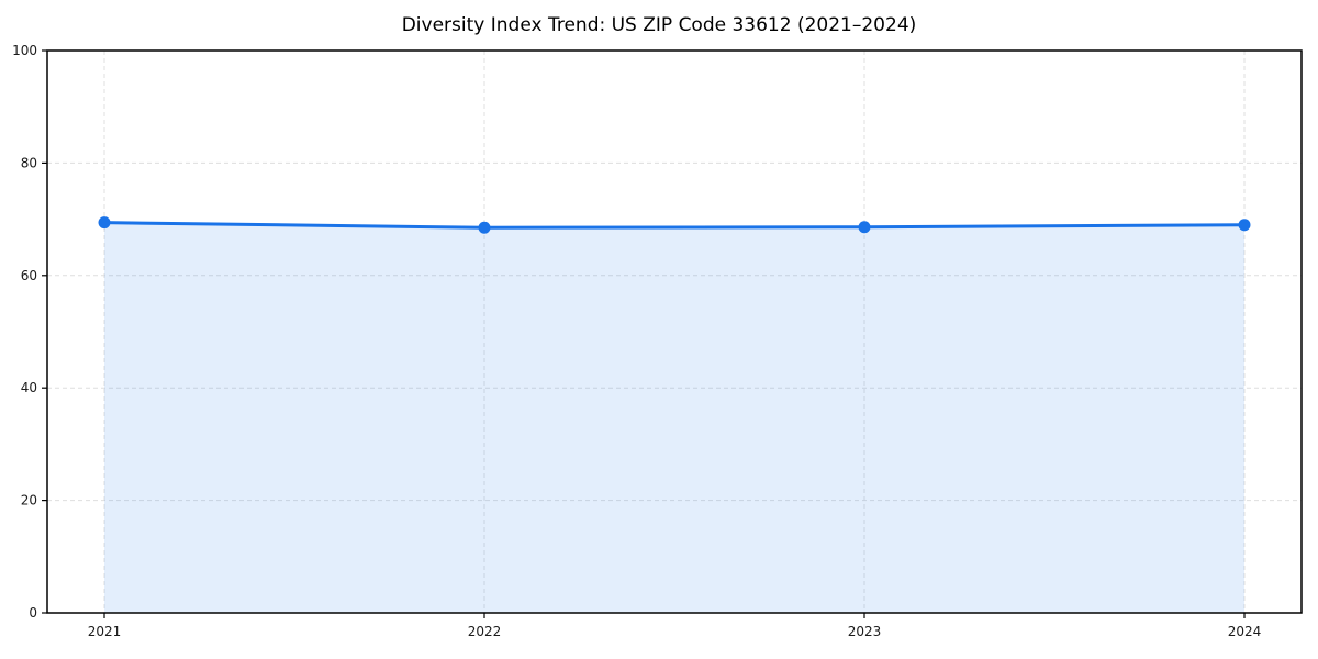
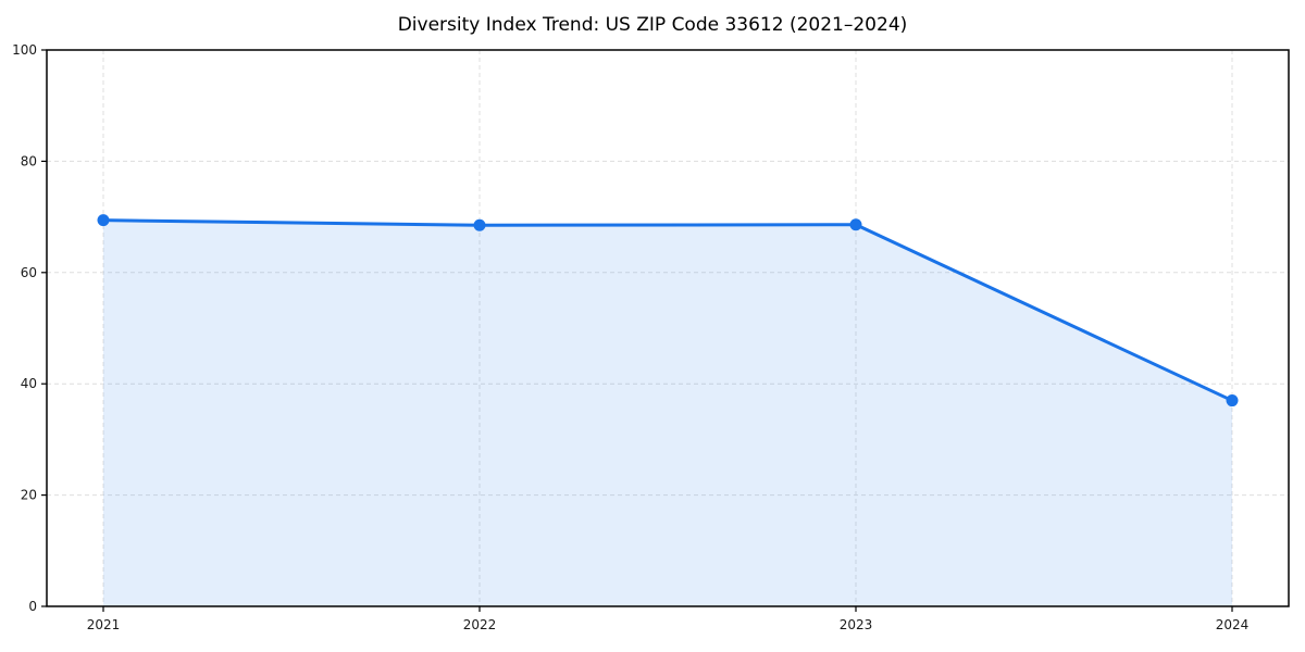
2024: 69 -> 37
